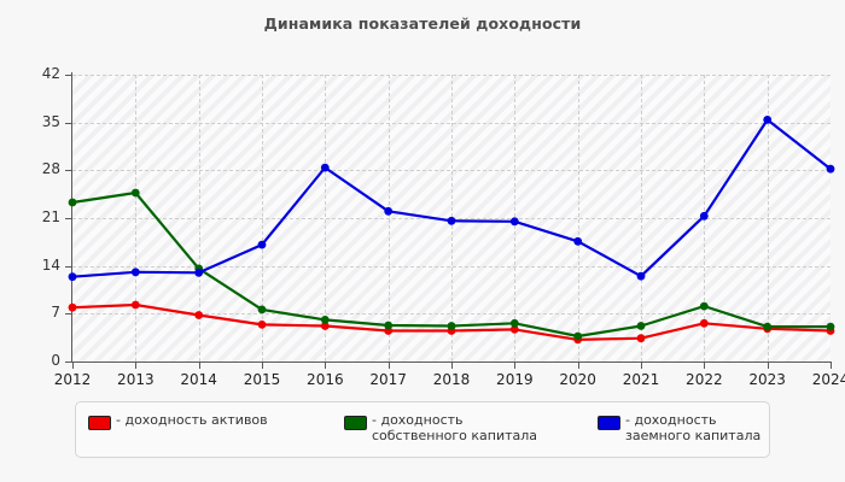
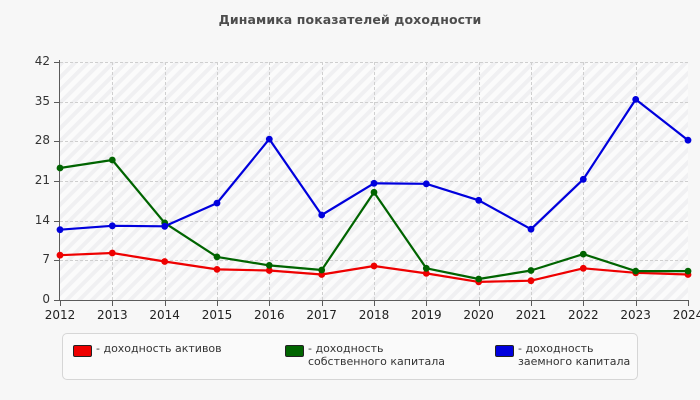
- доходность заемного капитала/2017: 22 -> 15
- доходность активов/2018: 4 -> 6
- доходность собственного капитала/2018: 5 -> 19
